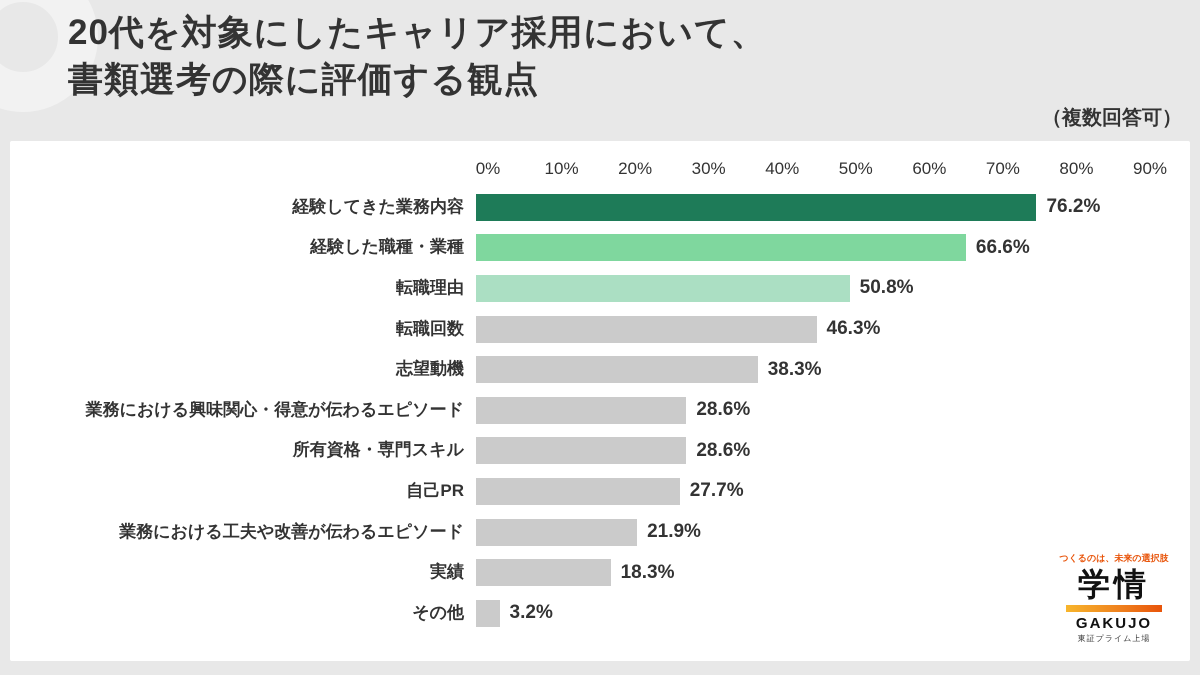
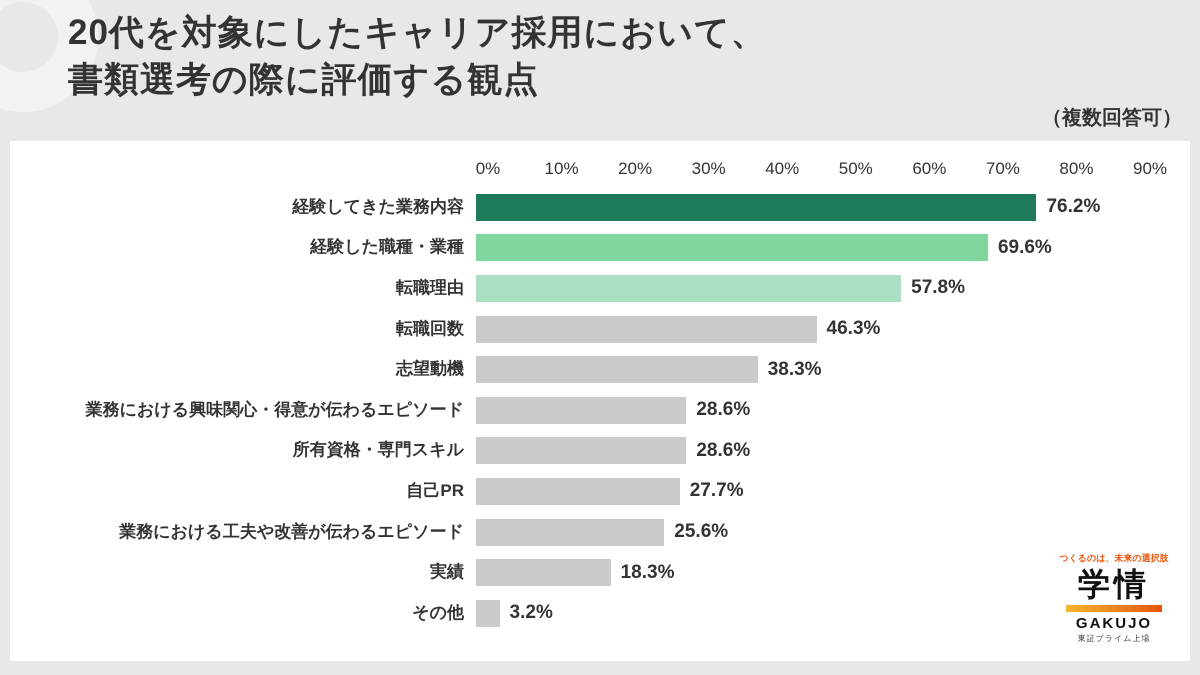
経験した職種・業種: 66.6% -> 69.6%
転職理由: 50.8% -> 57.8%
業務における工夫や改善が伝わるエピソード: 21.9% -> 25.6%
